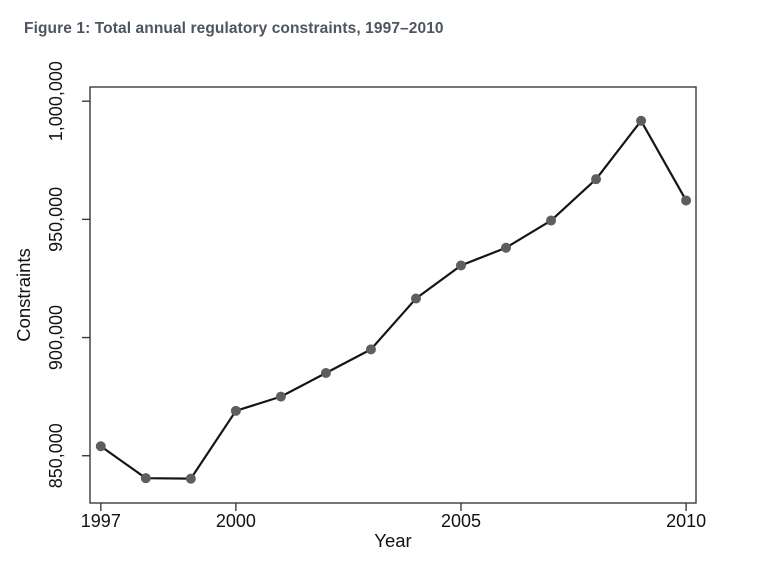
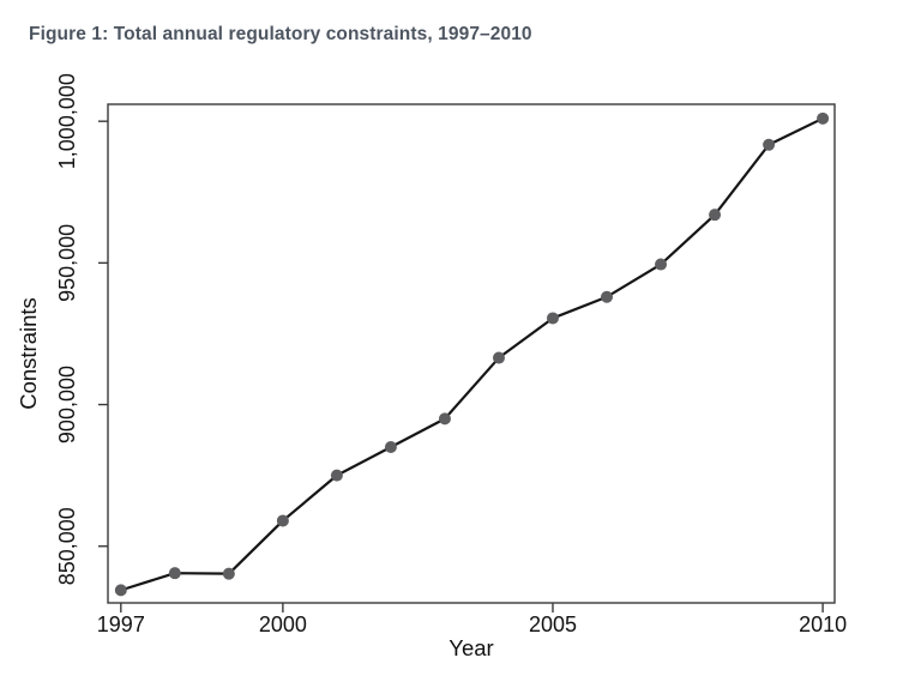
1997: 854000 -> 834000
2000: 869000 -> 859000
2010: 958000 -> 1001000
